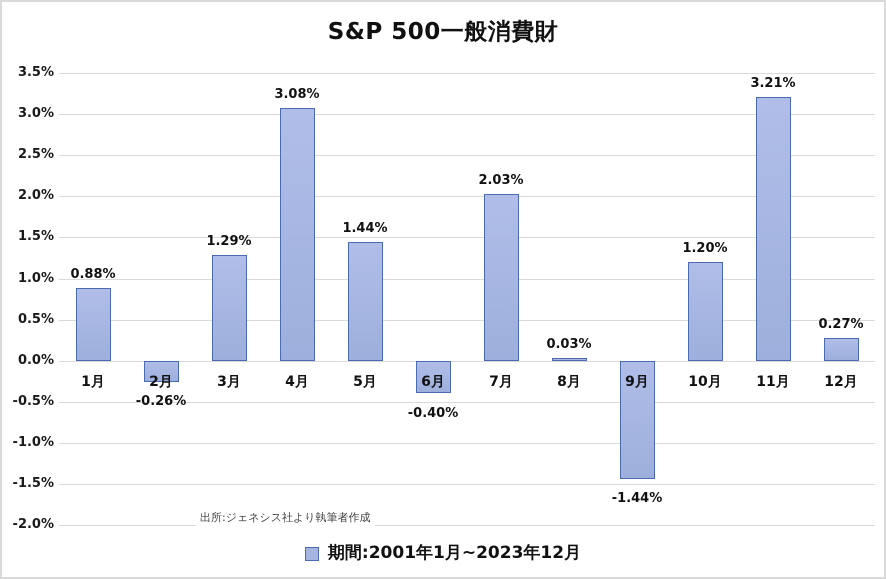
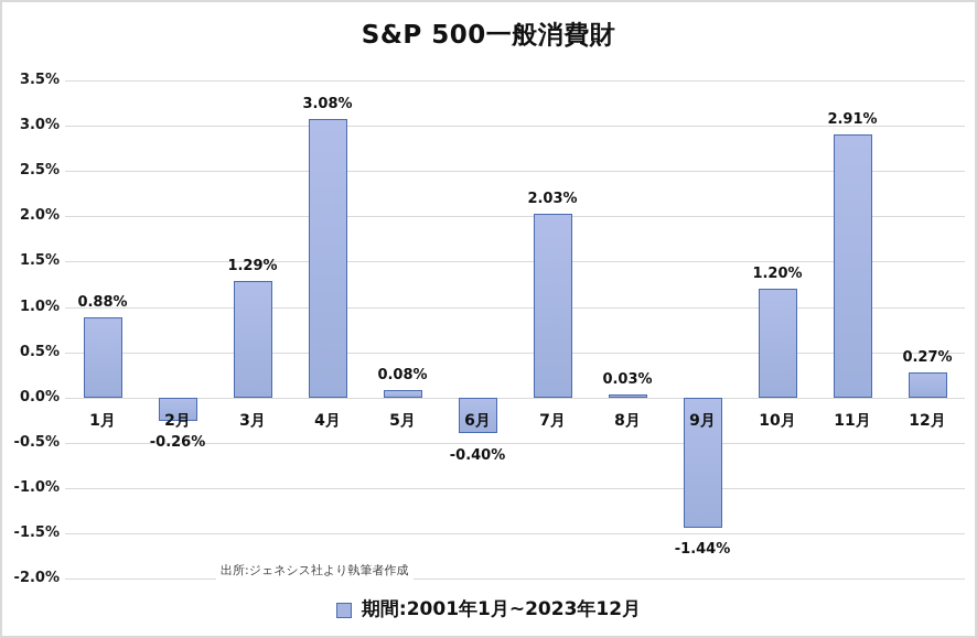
5月: 1.44% -> 0.08%
11月: 3.21% -> 2.91%
